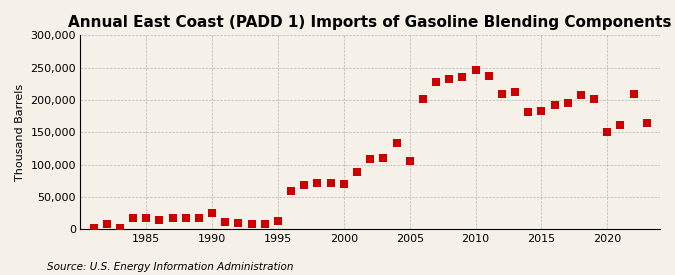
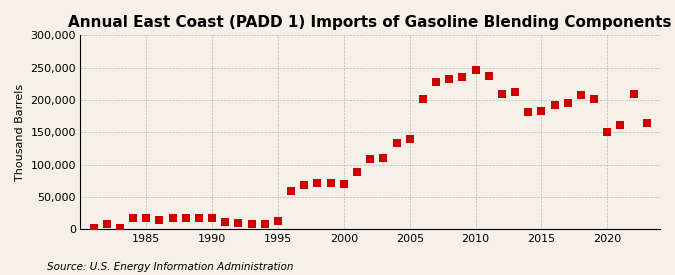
1990: 26,000 -> 17,000
2005: 106,000 -> 140,000
